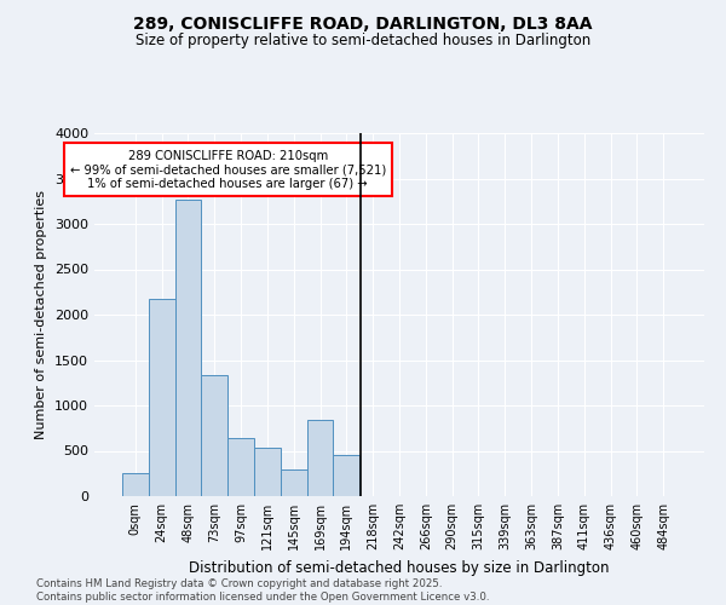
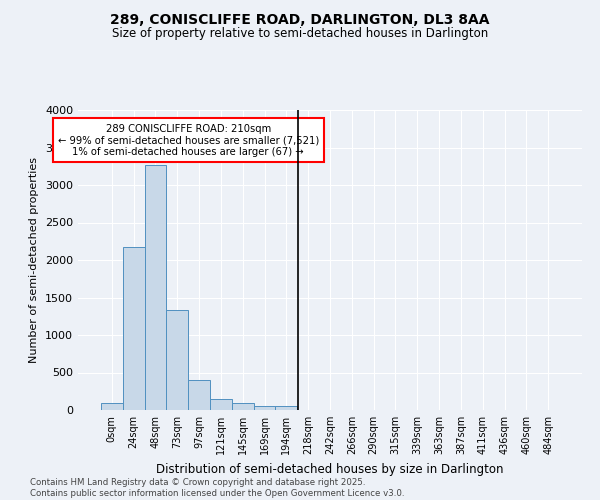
0sqm: 260 -> 100
97sqm: 640 -> 400
121sqm: 540 -> 150
145sqm: 300 -> 90
169sqm: 840 -> 50
194sqm: 460 -> 50
